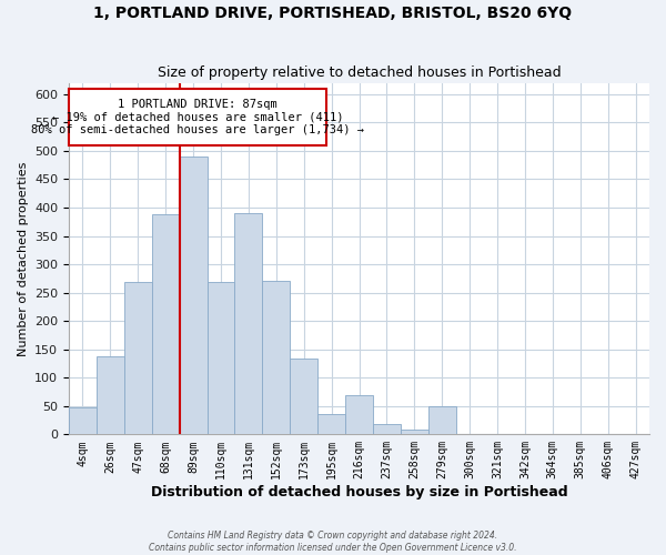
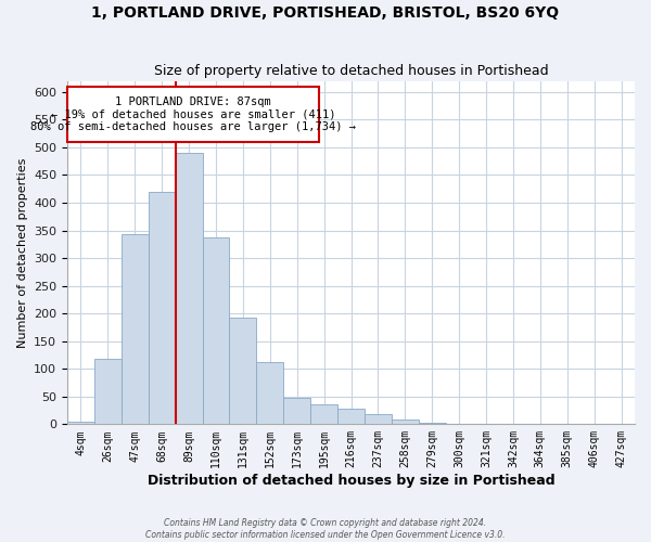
4sqm: 48 -> 5
26sqm: 138 -> 118
47sqm: 268 -> 344
68sqm: 388 -> 420
110sqm: 268 -> 337
131sqm: 390 -> 193
152sqm: 270 -> 113
173sqm: 134 -> 47
216sqm: 70 -> 28
279sqm: 50 -> 3
